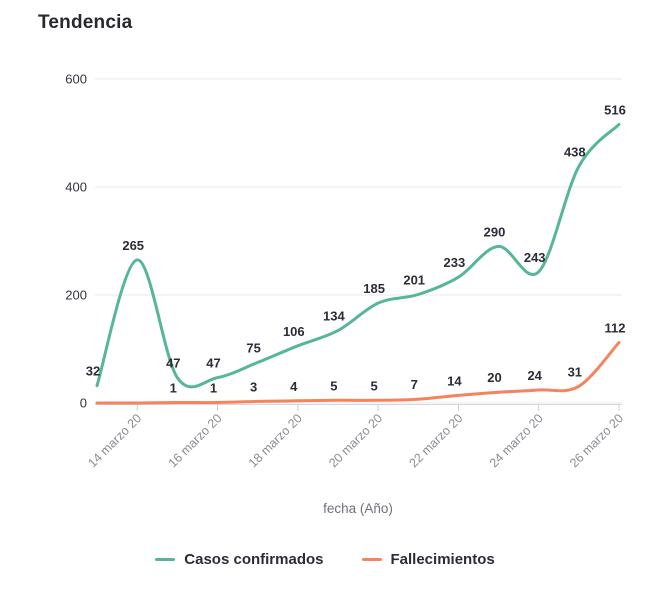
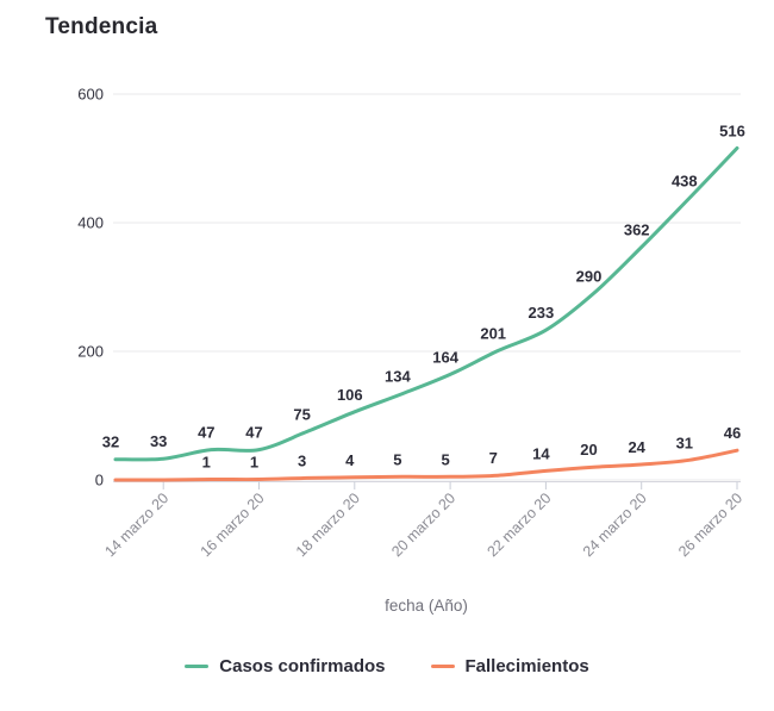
Casos confirmados/14 marzo 20: 265 -> 33
Casos confirmados/20 marzo 20: 185 -> 164
Casos confirmados/24 marzo 20: 243 -> 362
Fallecimientos/26 marzo 20: 112 -> 46
